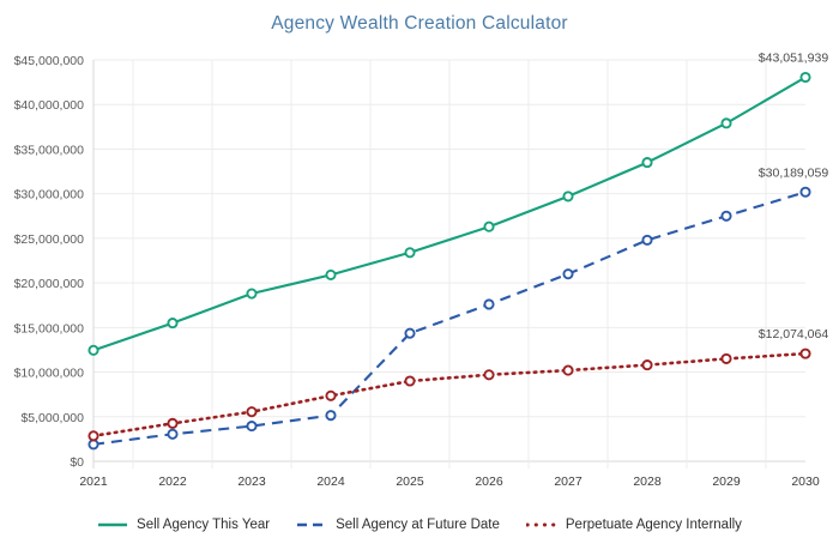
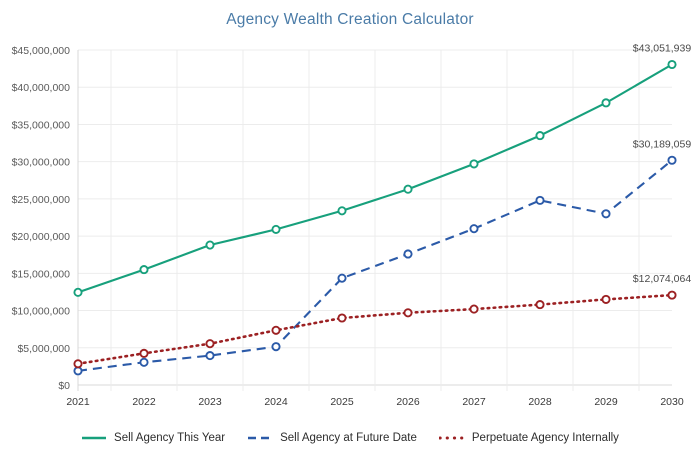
Sell Agency at Future Date/2029: $28000000 -> $23000000
